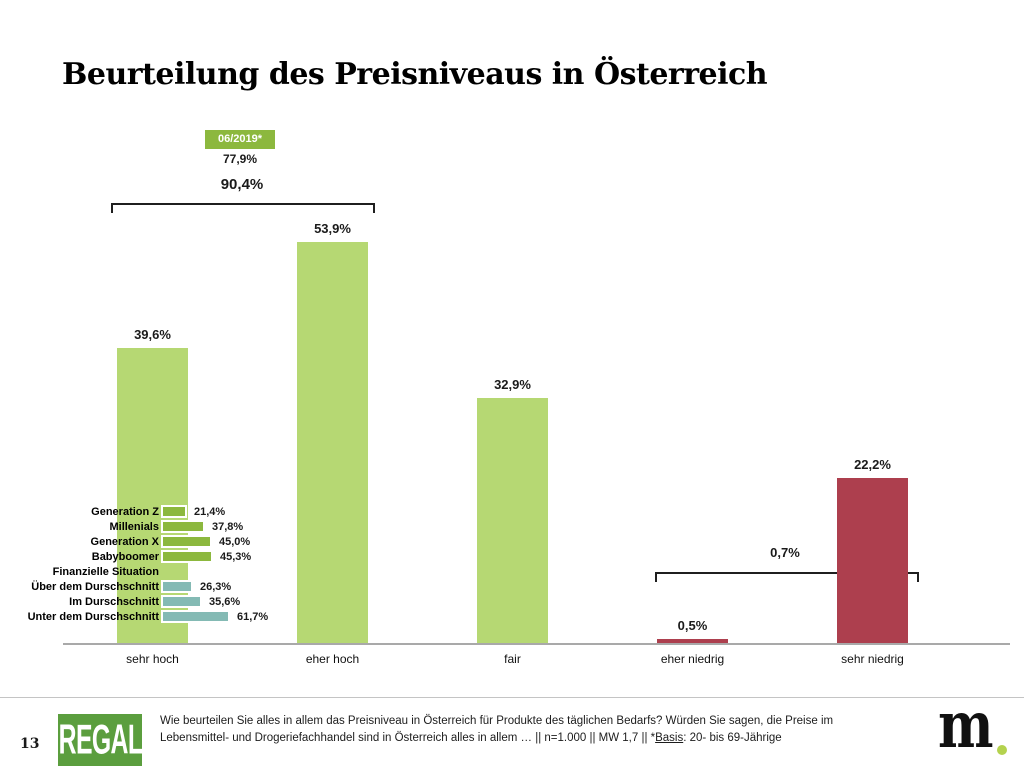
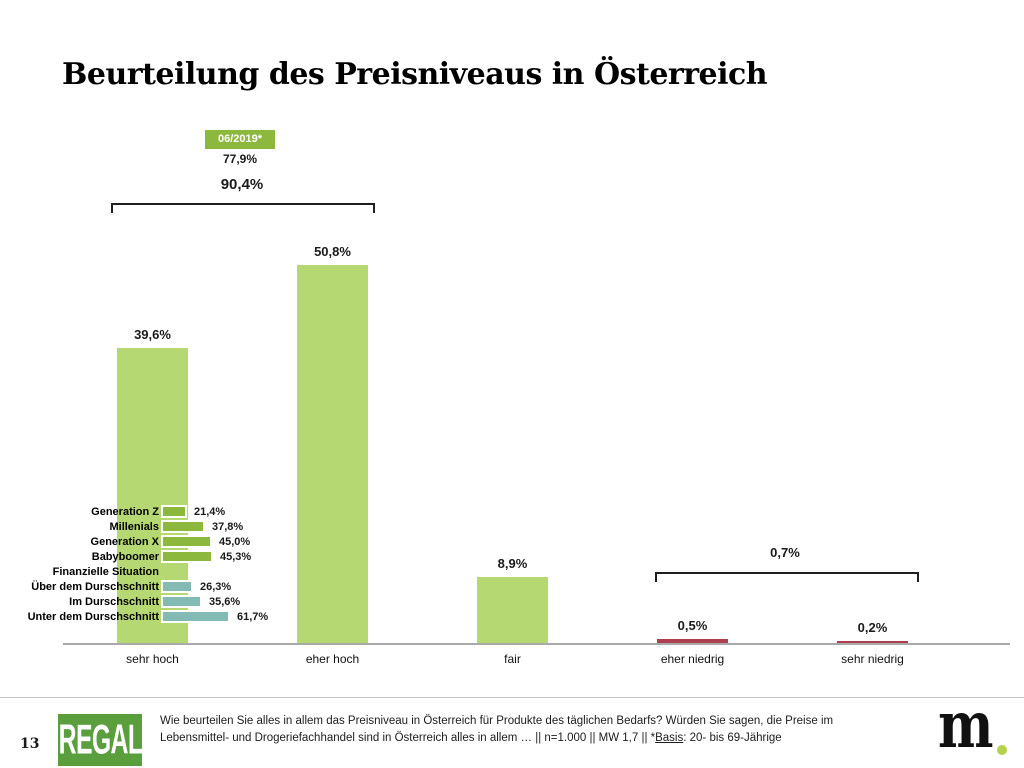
eher hoch: 53,9% -> 50,8%
fair: 32,9% -> 8,9%
sehr niedrig: 22,2% -> 0,2%
